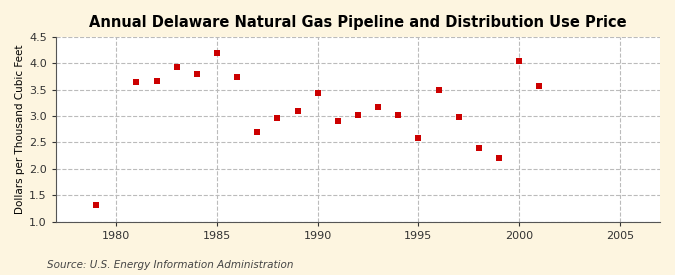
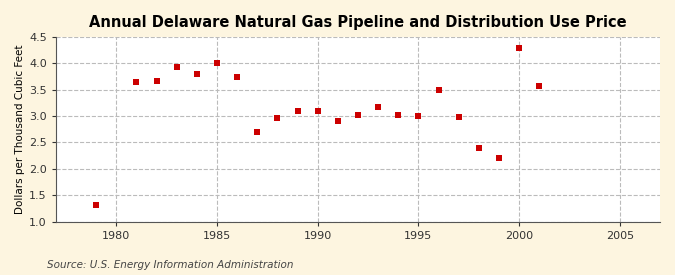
1985: 4.20 -> 4.01
1990: 3.44 -> 3.09
1995: 2.58 -> 3.00
2000: 4.04 -> 4.29
